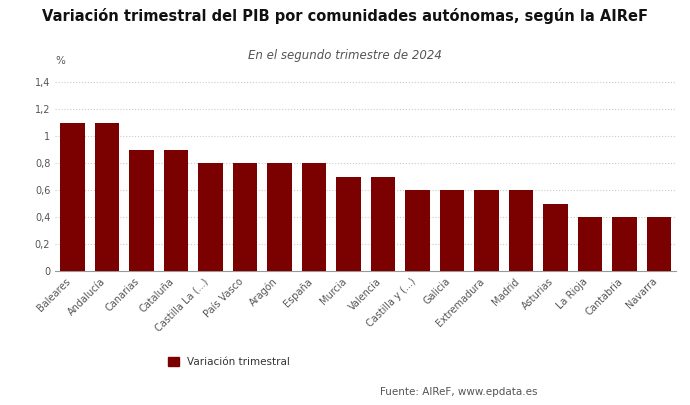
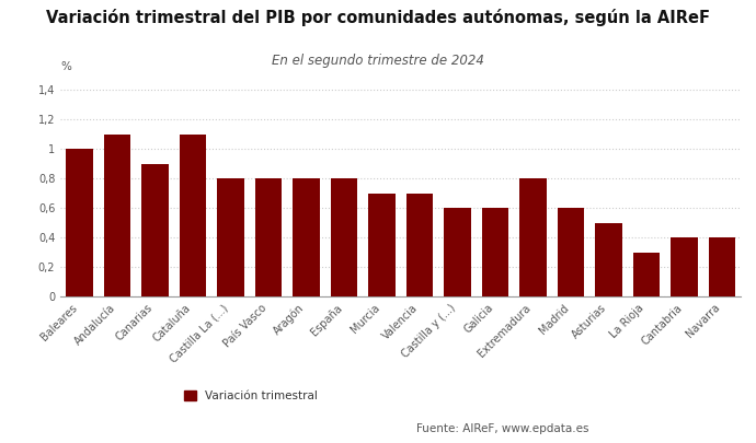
Baleares: 1,1 -> 1,0
Cataluña: 0,9 -> 1,1
Extremadura: 0,6 -> 0,8
La Rioja: 0,4 -> 0,3
